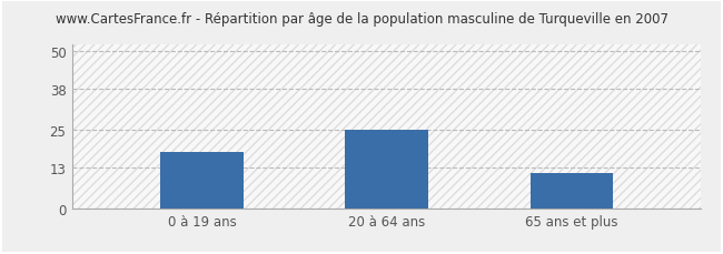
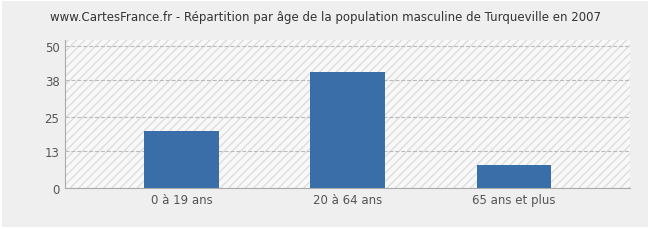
0 à 19 ans: 18 -> 20
20 à 64 ans: 25 -> 41
65 ans et plus: 11 -> 8
